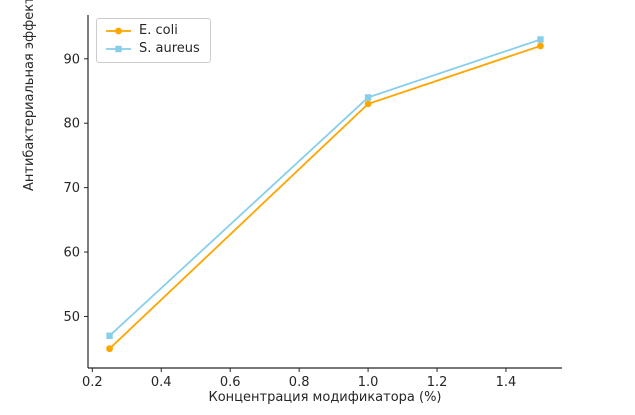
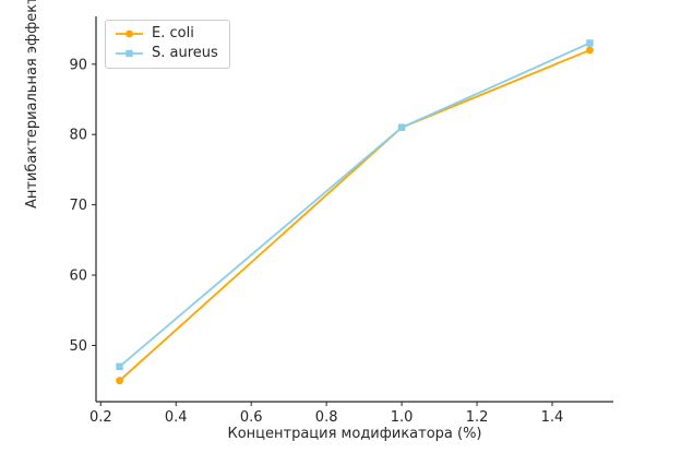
E. coli/1.0: 83 -> 81
S. aureus/1.0: 84 -> 81
